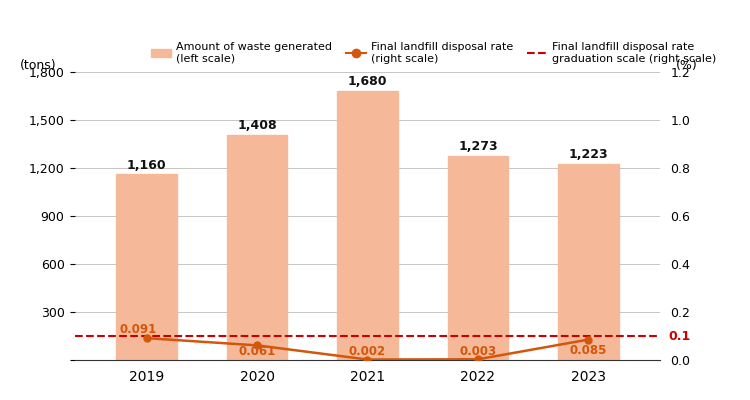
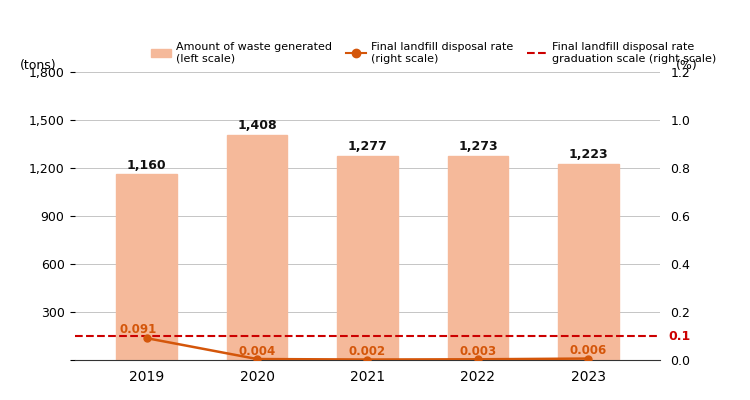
Final landfill disposal rate (right scale)/2020: 0.061 -> 0.004
Amount of waste generated (left scale)/2021: 1,680 -> 1,277
Final landfill disposal rate (right scale)/2023: 0.085 -> 0.006
